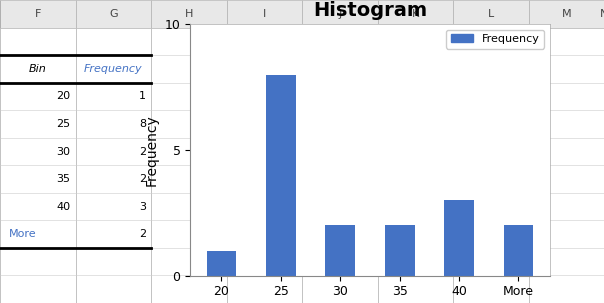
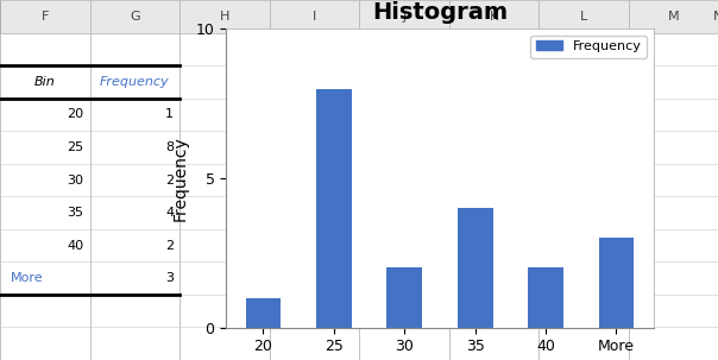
35: 2 -> 4
40: 3 -> 2
More: 2 -> 3
